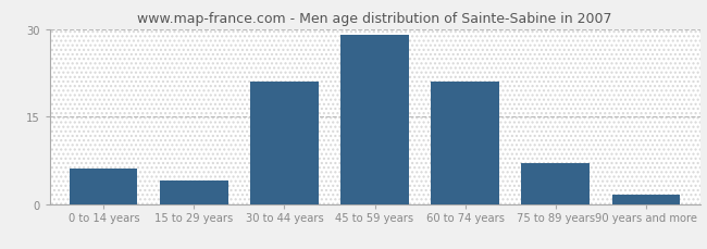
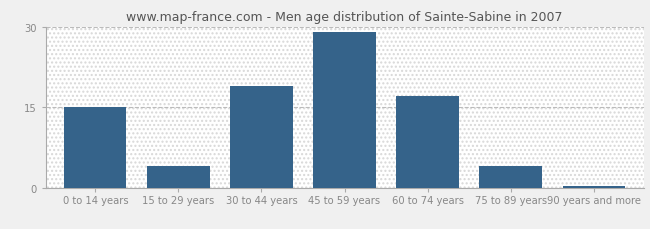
0 to 14 years: 6.0 -> 15.0
30 to 44 years: 21.0 -> 19.0
60 to 74 years: 21.0 -> 17.0
75 to 89 years: 7.0 -> 4.0
90 years and more: 1.6 -> 0.3
